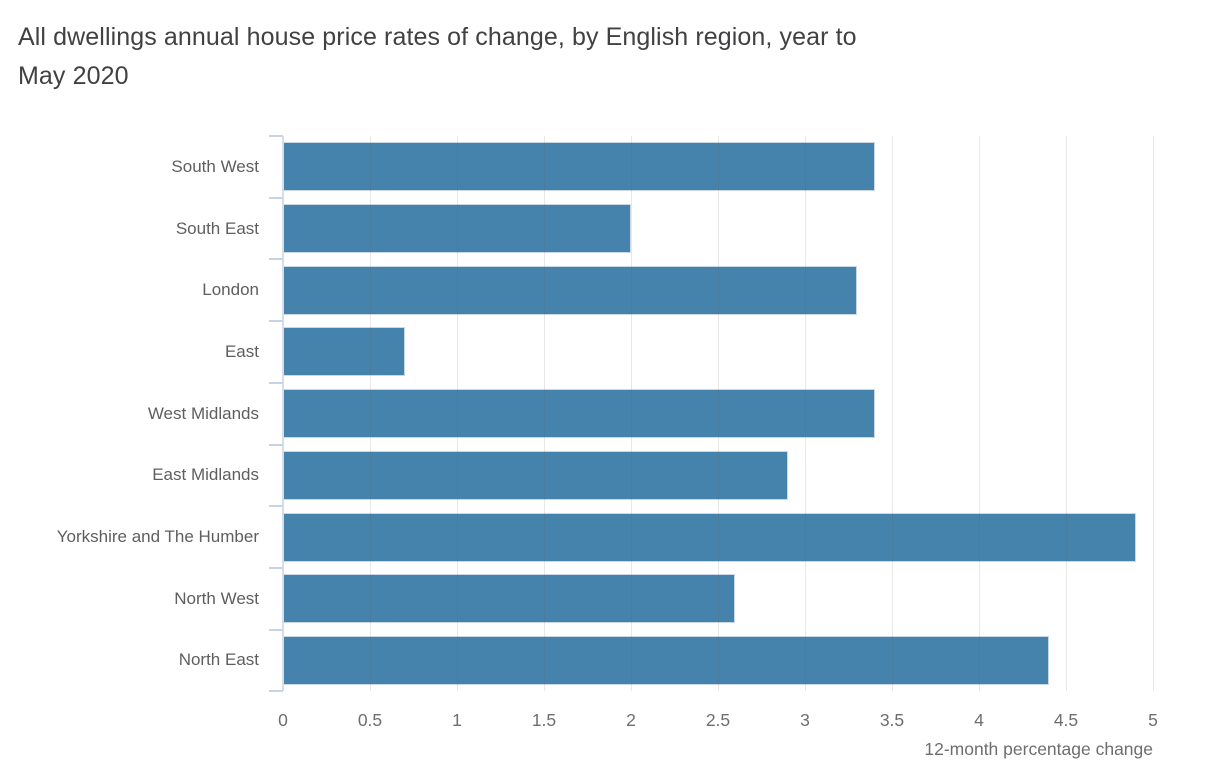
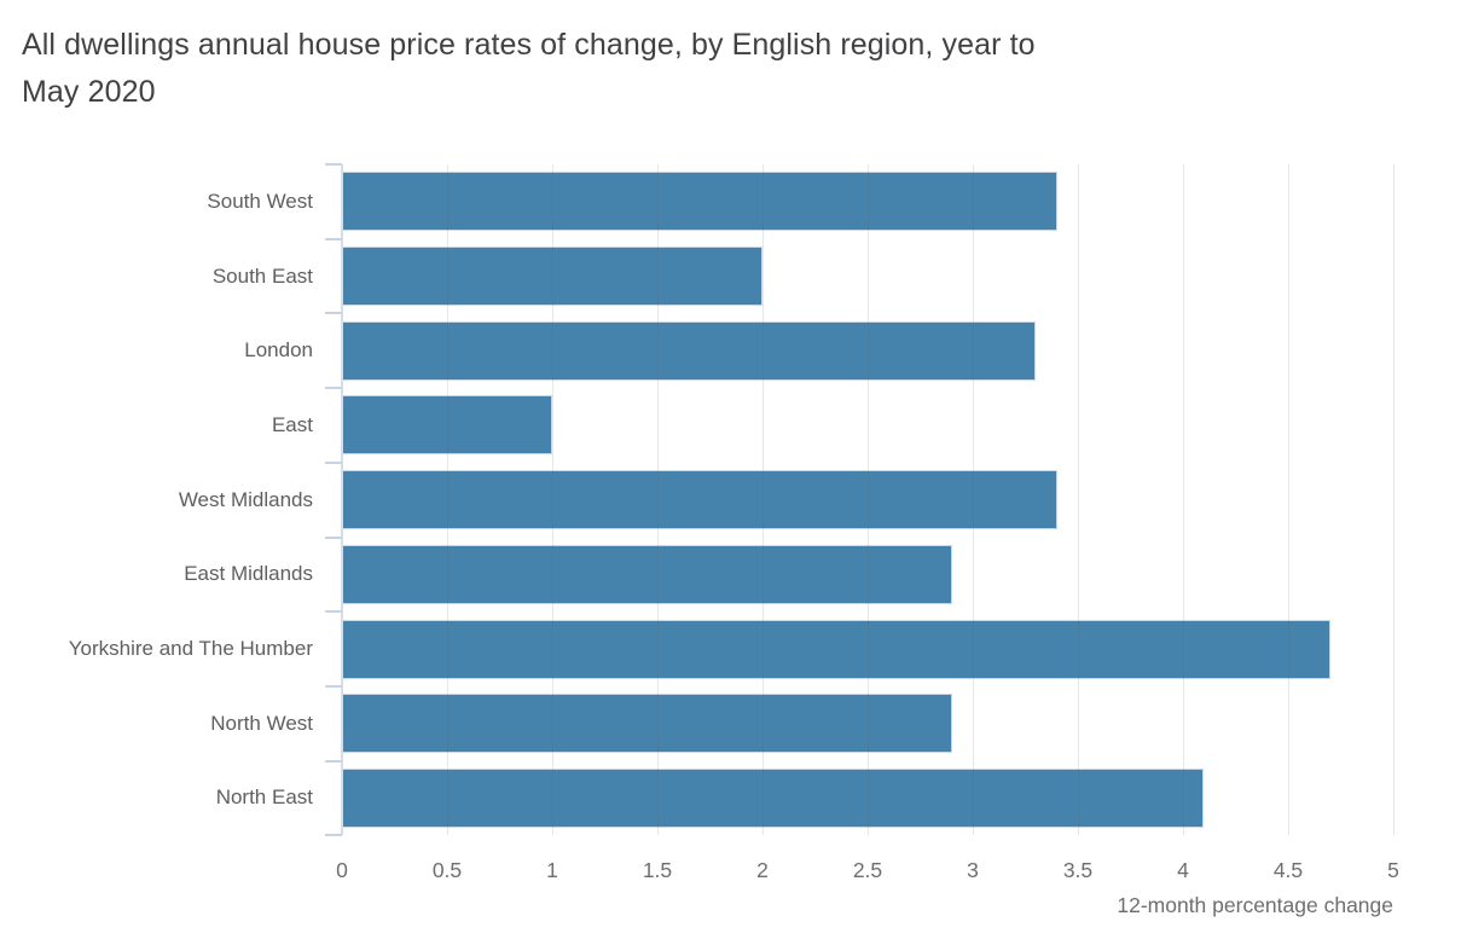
East: 0.7 -> 1.0
Yorkshire and The Humber: 4.9 -> 4.7
North West: 2.6 -> 2.9
North East: 4.4 -> 4.1
